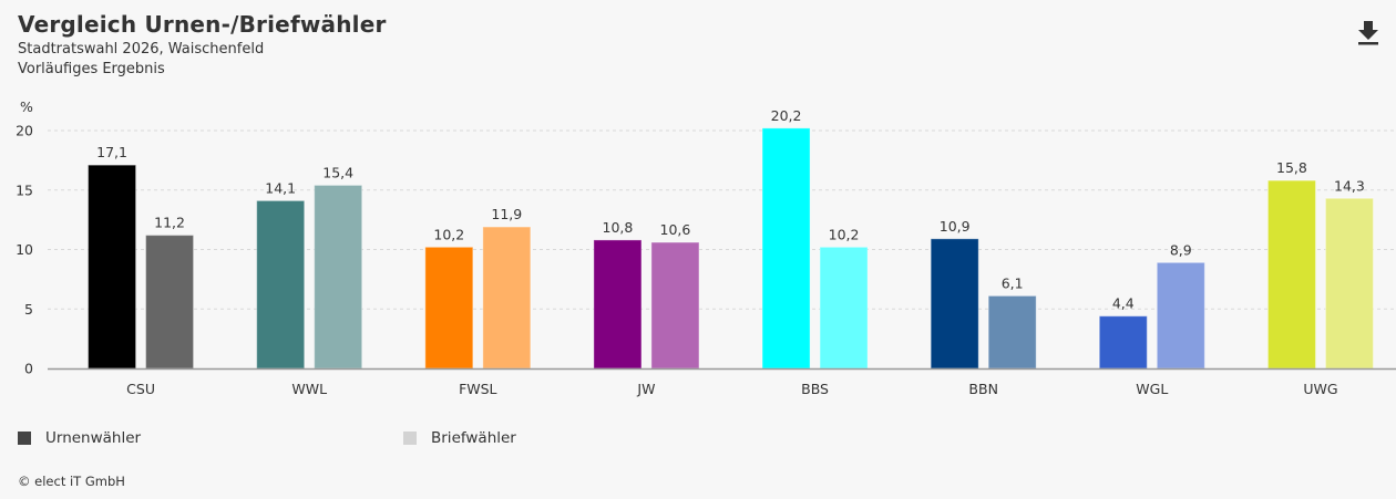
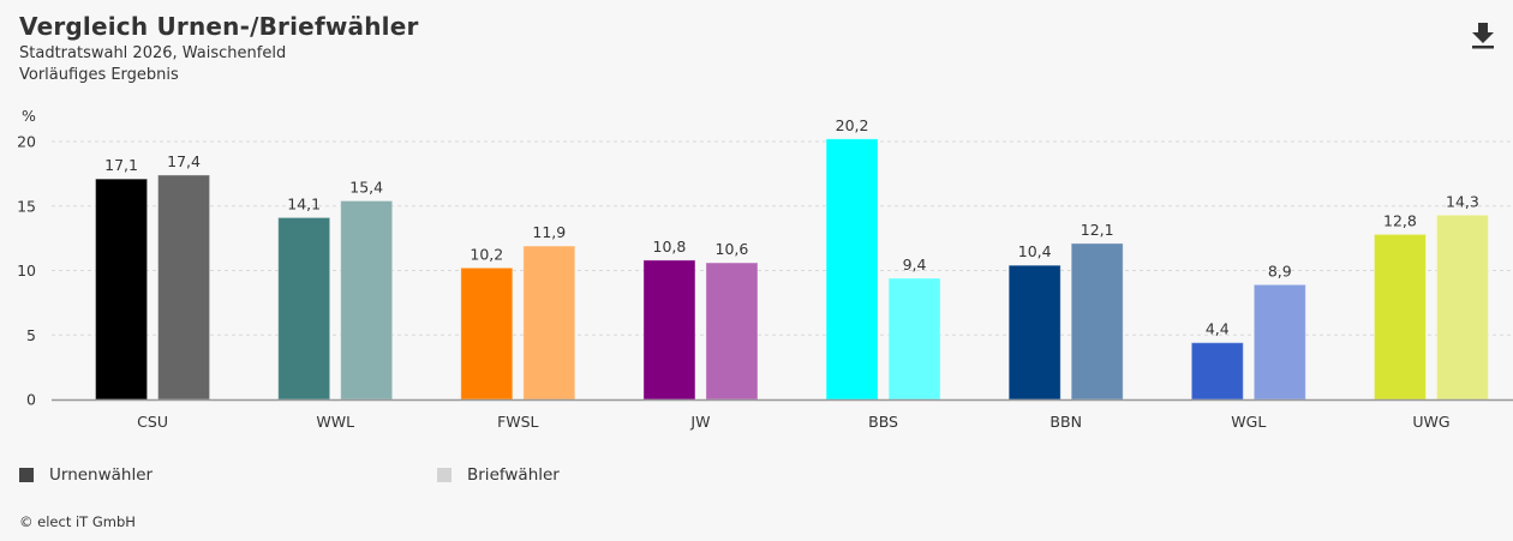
Briefwähler/CSU: 11,2 -> 17,4
Briefwähler/BBS: 10,2 -> 9,4
Urnenwähler/BBN: 10,9 -> 10,4
Briefwähler/BBN: 6,1 -> 12,1
Urnenwähler/UWG: 15,8 -> 12,8
